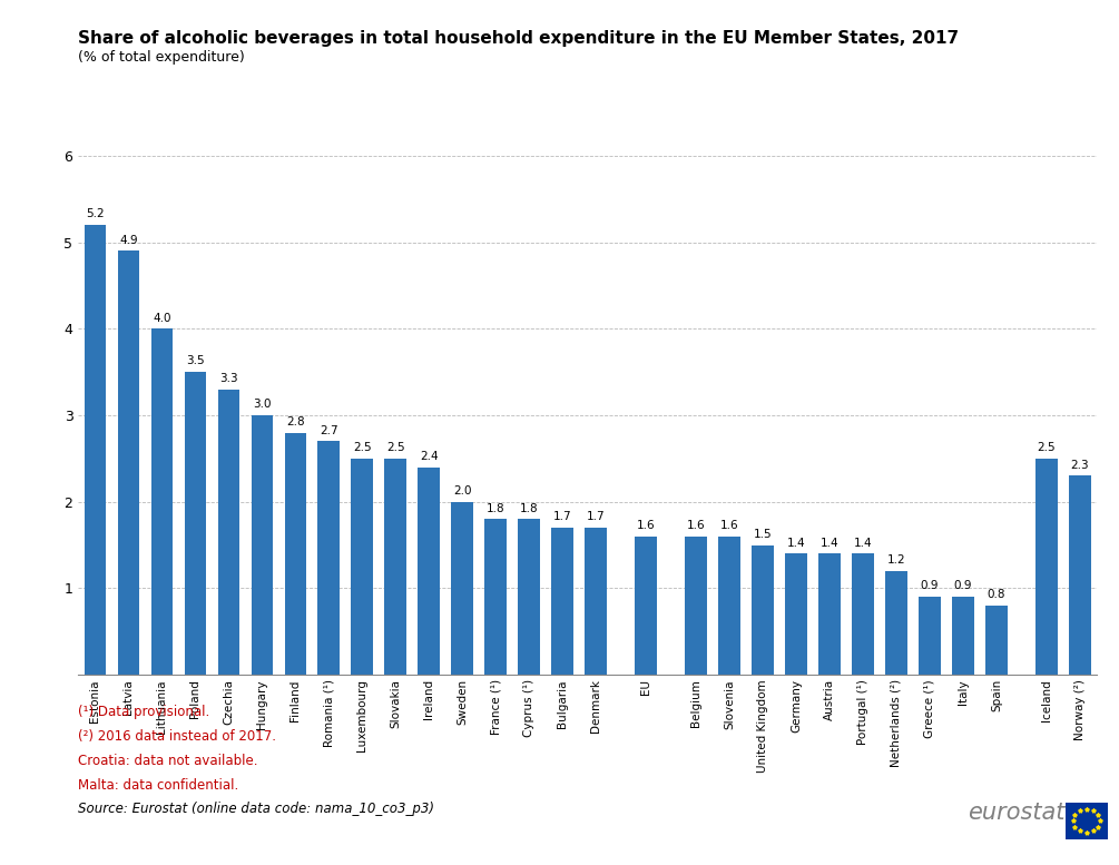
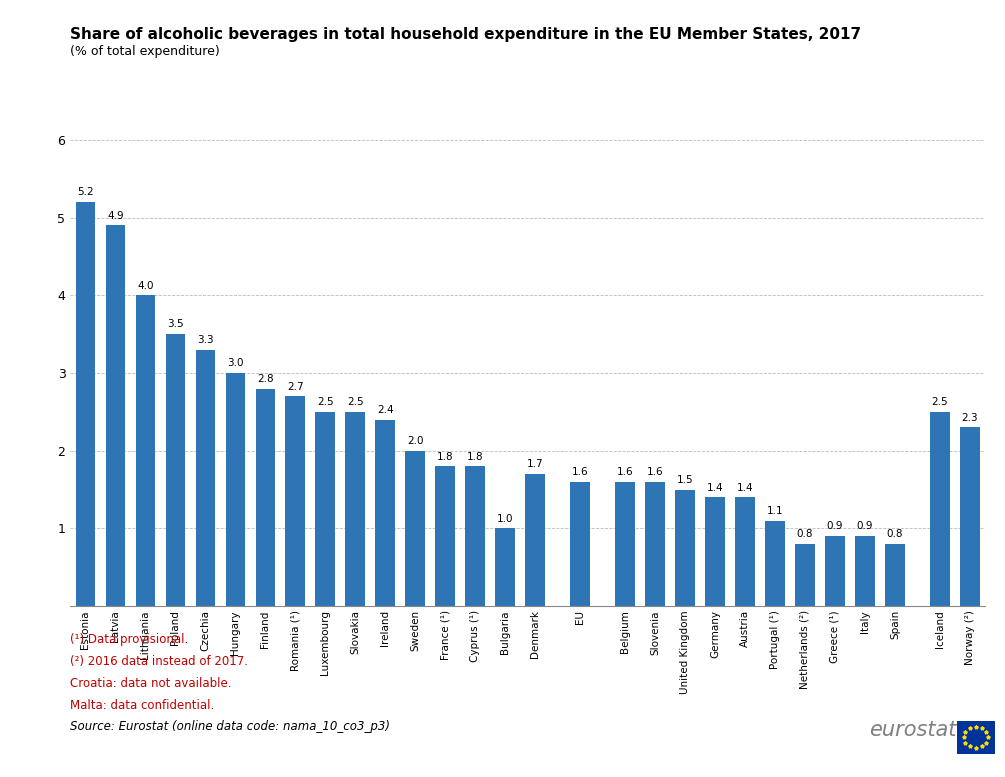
Bulgaria: 1.7 -> 1.0
Portugal (¹): 1.4 -> 1.1
Netherlands (²): 1.2 -> 0.8
